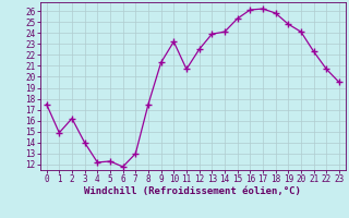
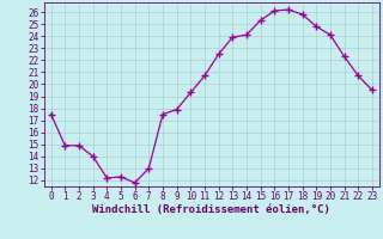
2: 16.2 -> 14.9
9: 21.3 -> 17.9
10: 23.2 -> 19.3
